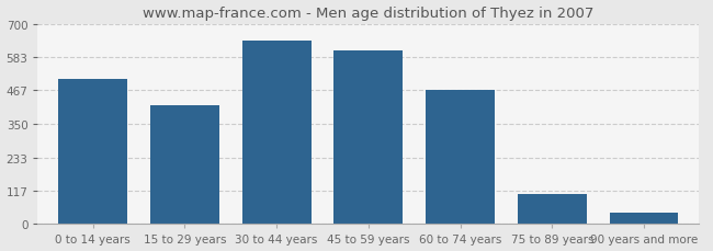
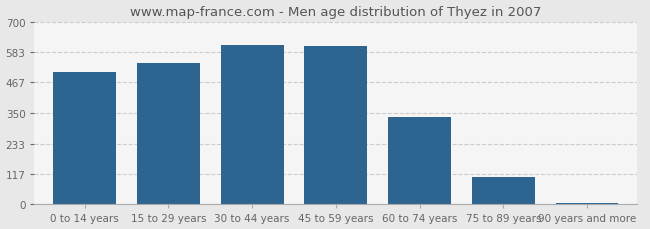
15 to 29 years: 415 -> 543
30 to 44 years: 640 -> 610
60 to 74 years: 470 -> 336
90 years and more: 40 -> 5
